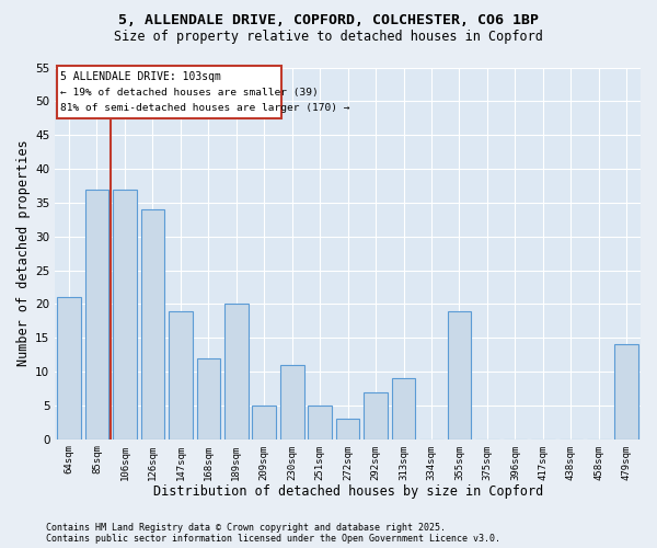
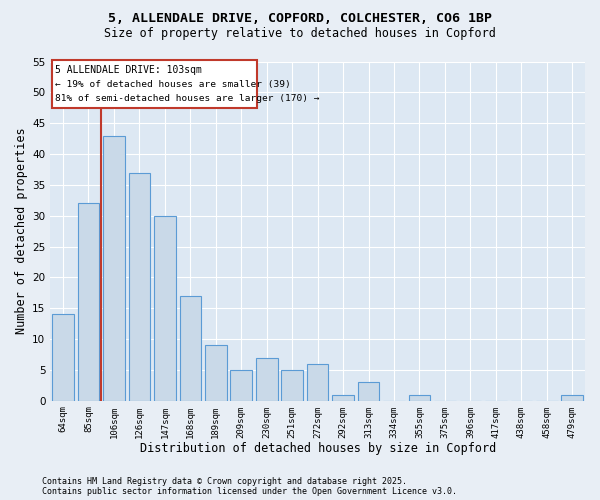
64sqm: 21 -> 14
85sqm: 37 -> 32
106sqm: 37 -> 43
126sqm: 34 -> 37
147sqm: 19 -> 30
168sqm: 12 -> 17
189sqm: 20 -> 9
230sqm: 11 -> 7
272sqm: 3 -> 6
292sqm: 7 -> 1
313sqm: 9 -> 3
355sqm: 19 -> 1
479sqm: 14 -> 1
